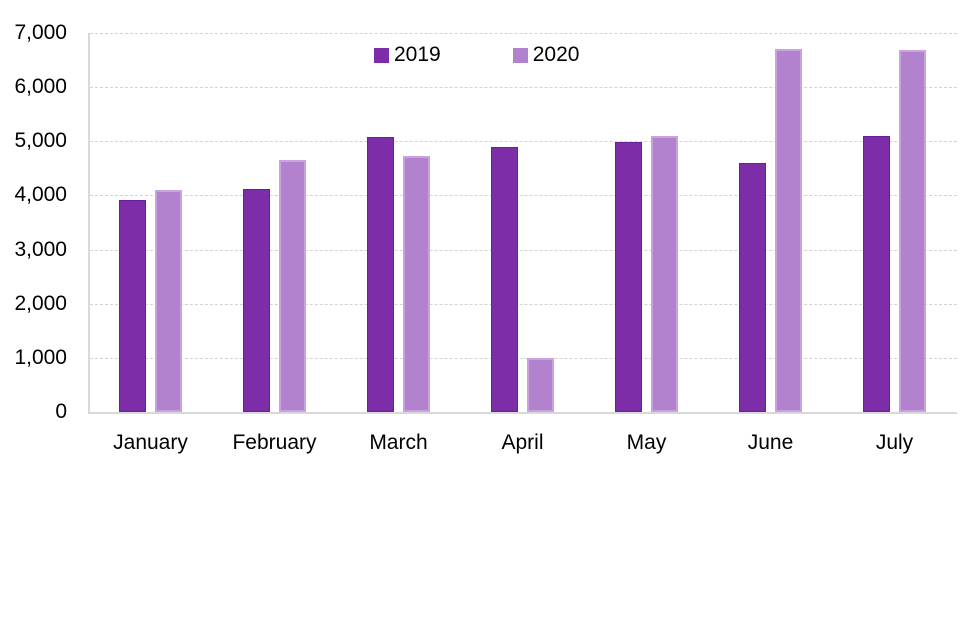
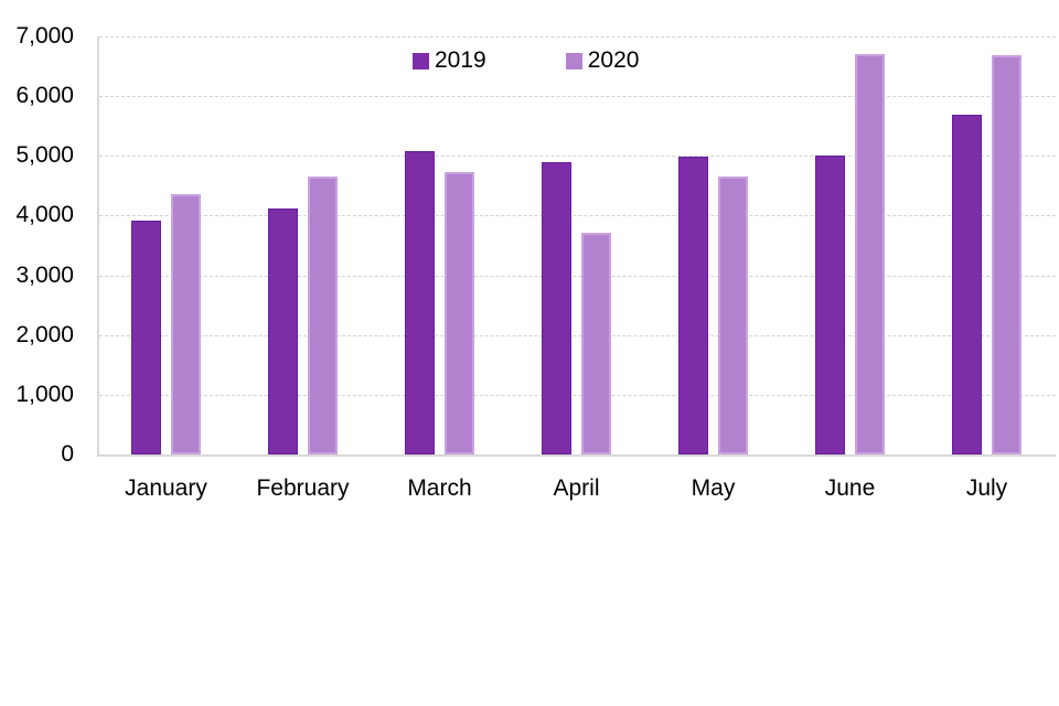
2020/January: 4100 -> 4400
2020/April: 1000 -> 3700
2020/May: 5100 -> 4600
2019/June: 4600 -> 5000
2019/July: 5100 -> 5700
